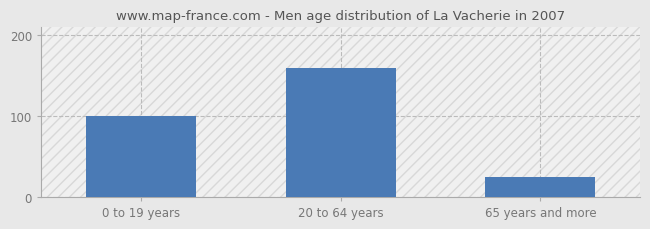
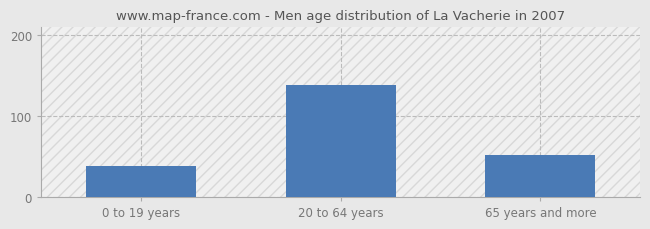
0 to 19 years: 100 -> 38
20 to 64 years: 160 -> 138
65 years and more: 25 -> 52
